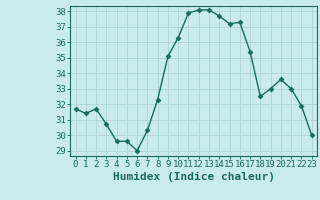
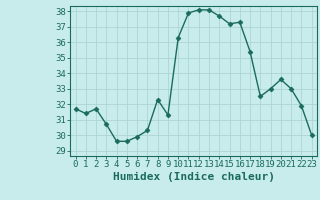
6: 29.0 -> 29.9
9: 35.1 -> 31.3
